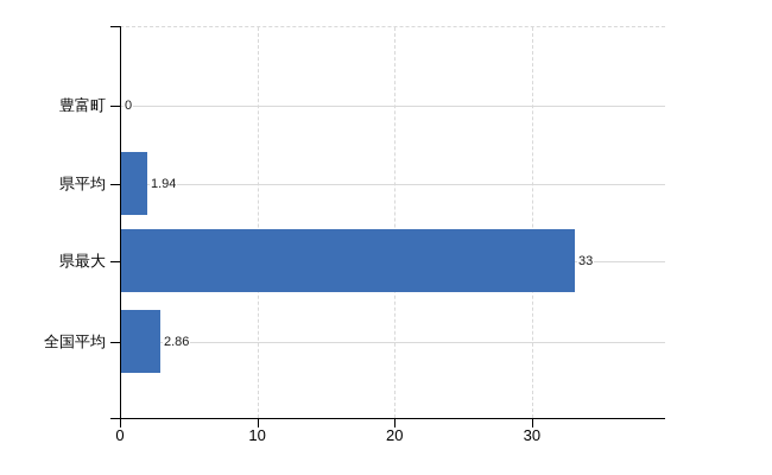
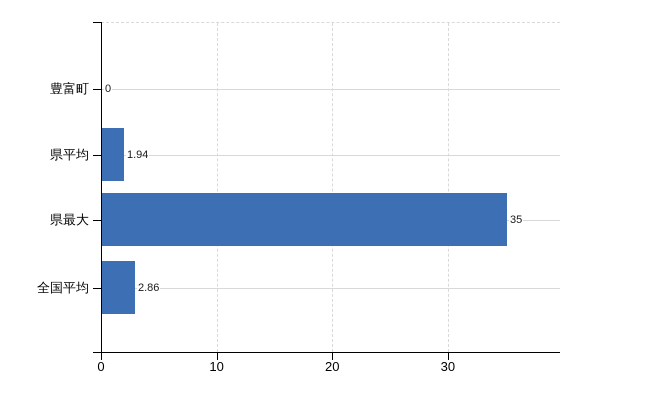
県最大: 33 -> 35
